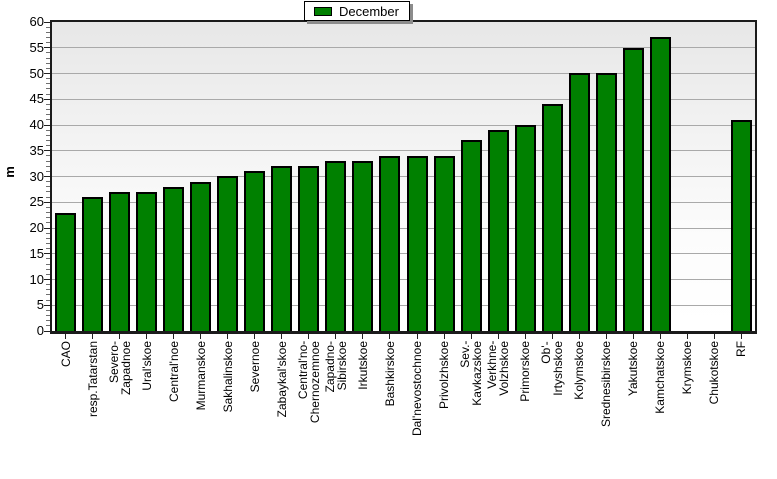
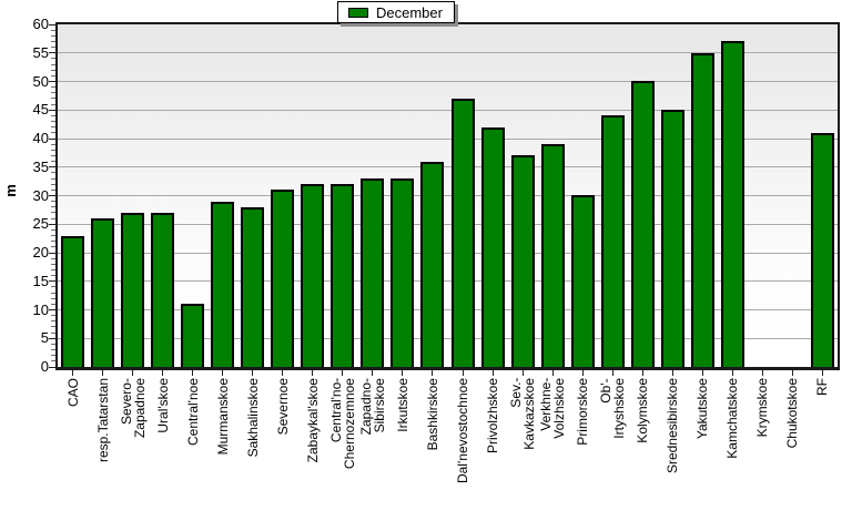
Central'noe: 28 -> 11
Sakhalinskoe: 30 -> 28
Bashkirskoe: 34 -> 36
Dal'nevostochnoe: 34 -> 47
Privolzhskoe: 34 -> 42
Primorskoe: 40 -> 30
Srednesibirskoe: 50 -> 45
